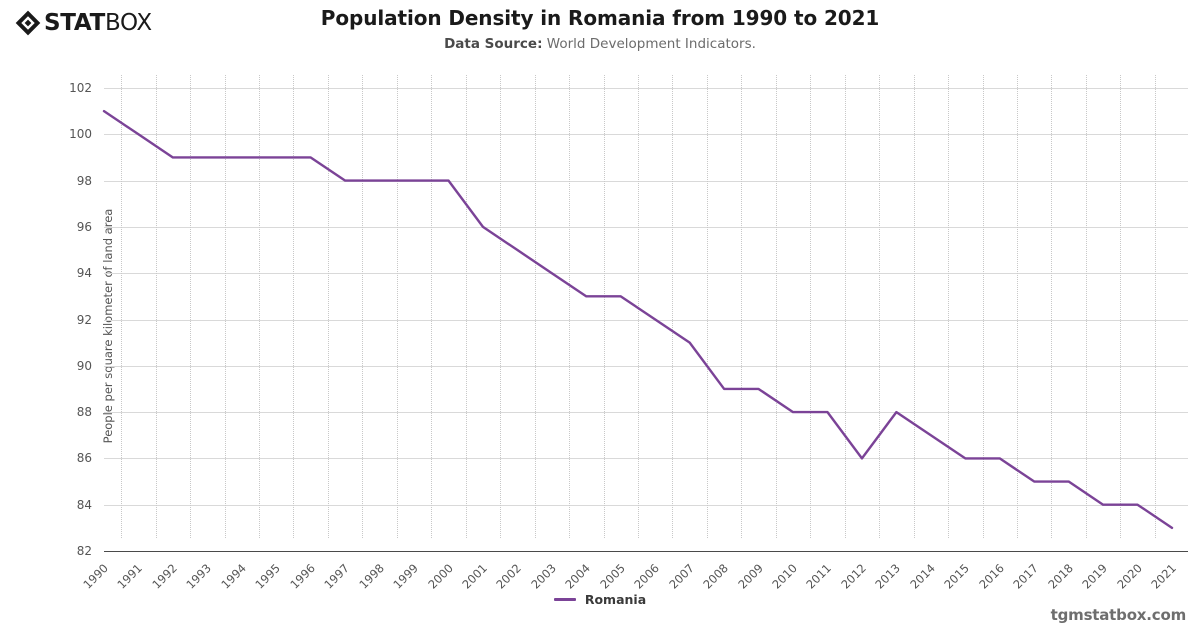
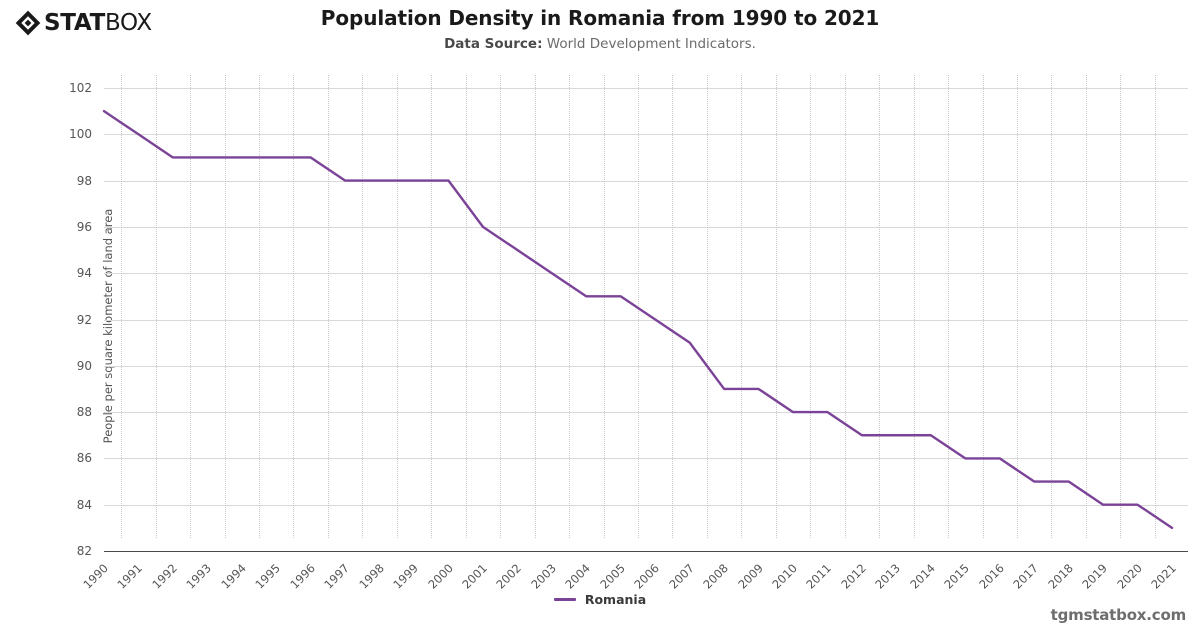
2012: 86 -> 87
2013: 88 -> 87
